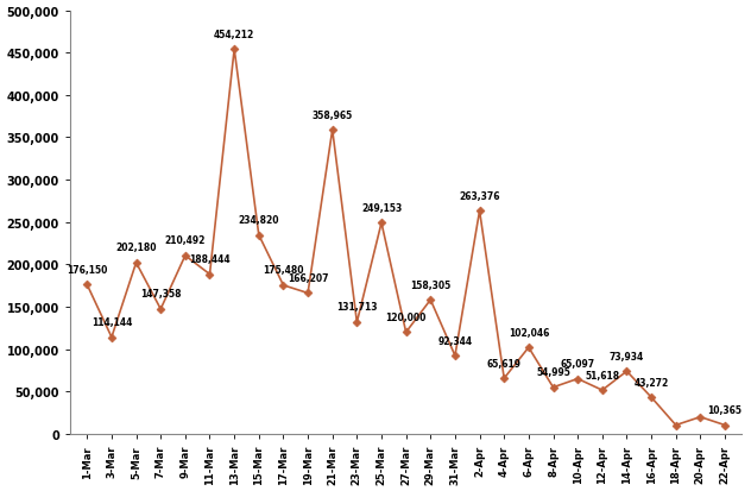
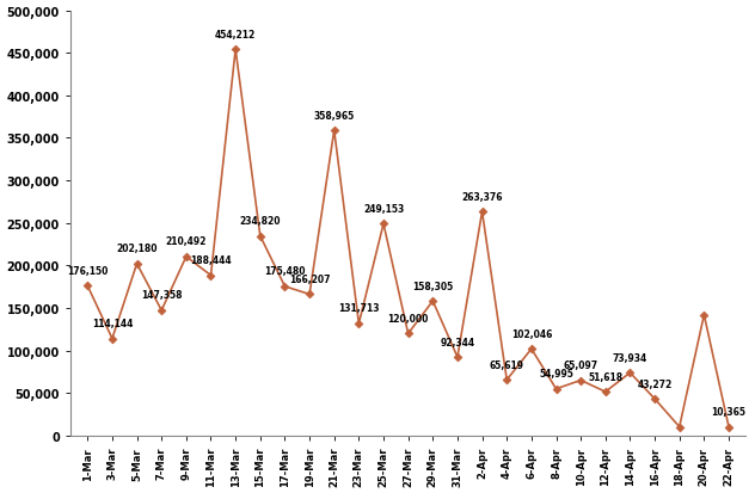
20-Apr: 20,000 -> 142,000
